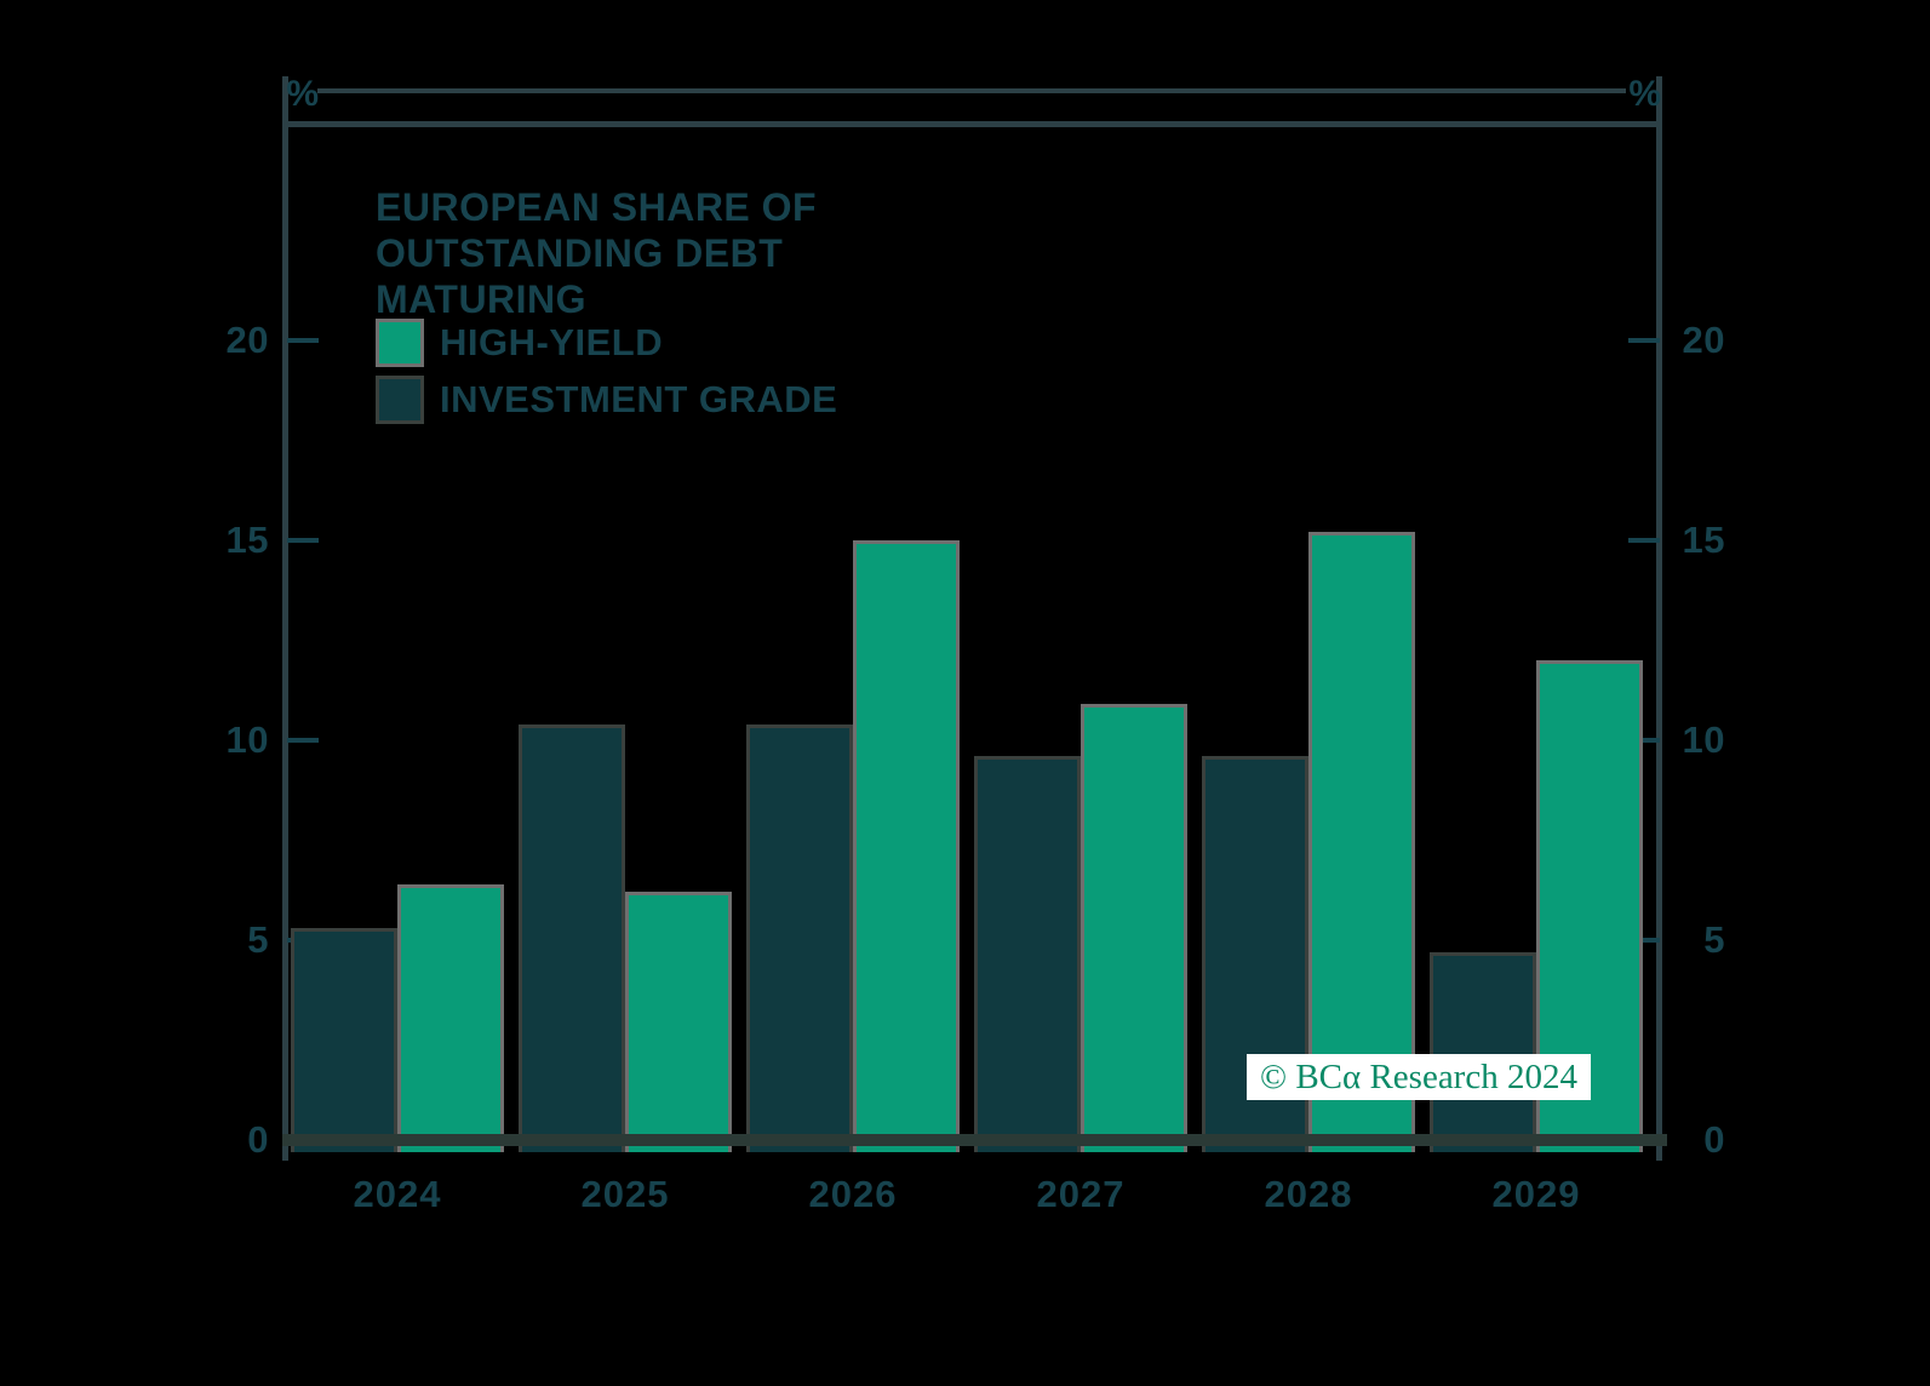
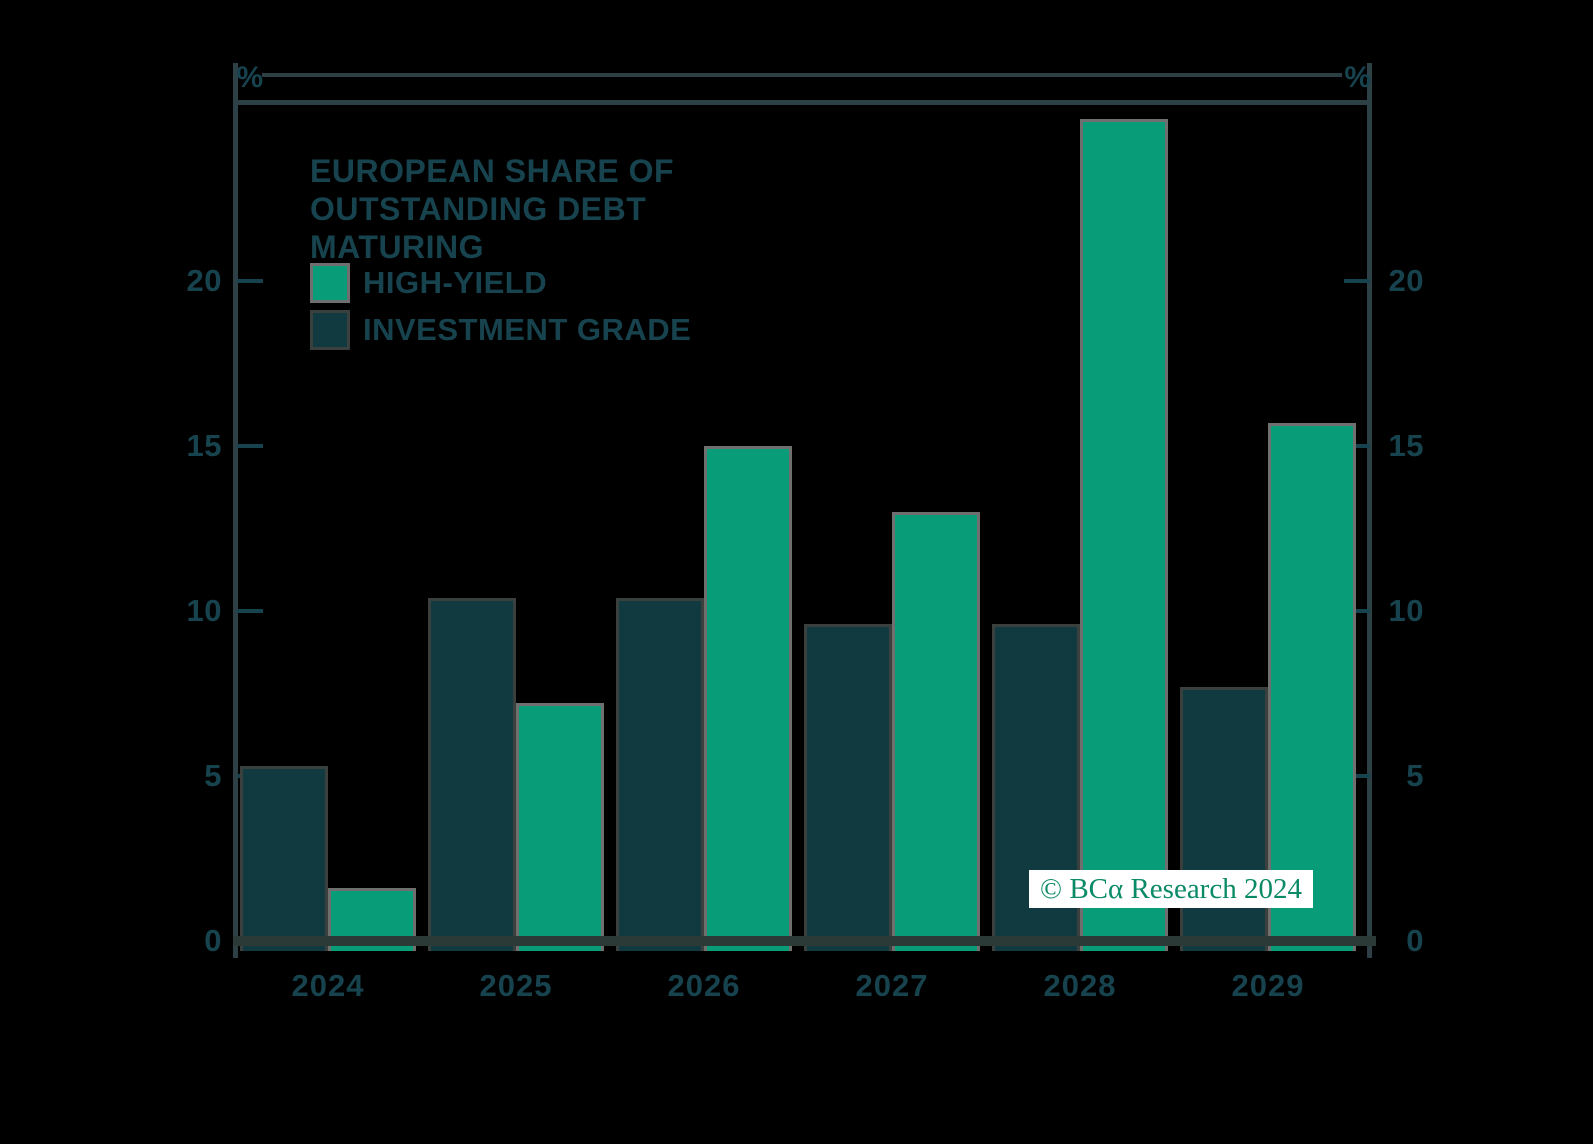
HIGH-YIELD/2024: 6.4 -> 1.6
HIGH-YIELD/2025: 6.2 -> 7.2
HIGH-YIELD/2027: 10.9 -> 13.0
HIGH-YIELD/2028: 15.2 -> 24.9
HIGH-YIELD/2029: 12.0 -> 15.7
INVESTMENT GRADE/2029: 4.7 -> 7.7
